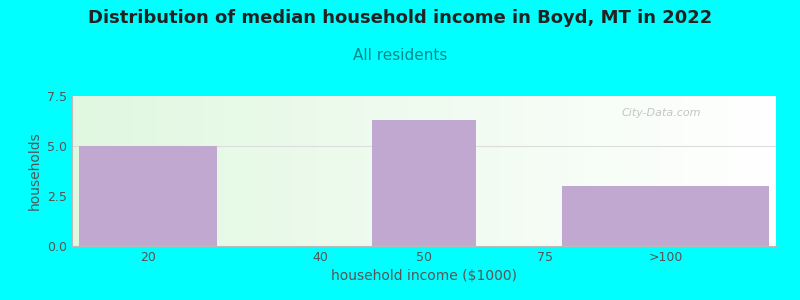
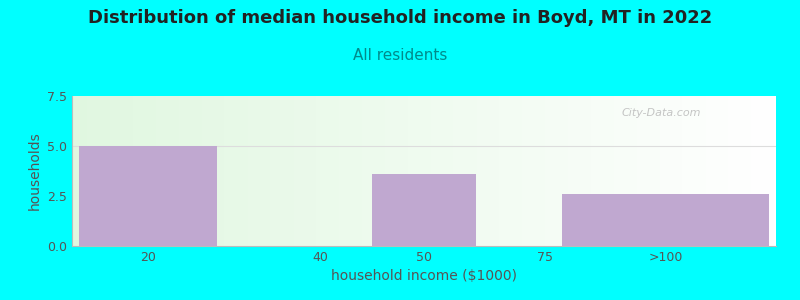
50: 6.3 -> 3.6
>100: 3.0 -> 2.6
